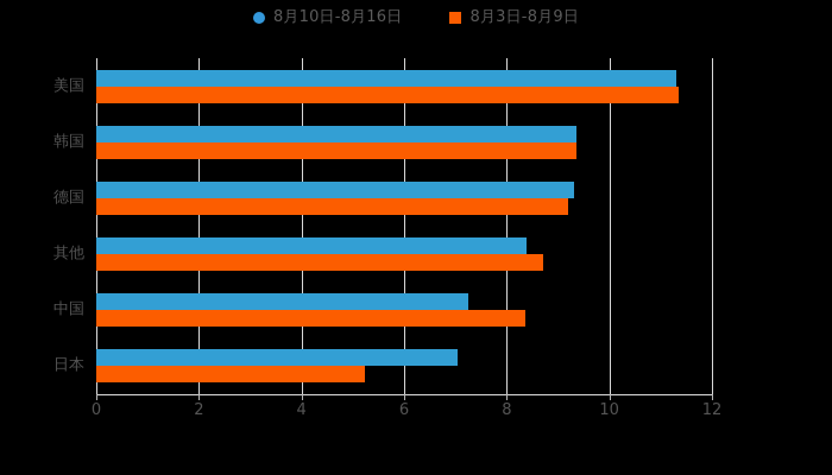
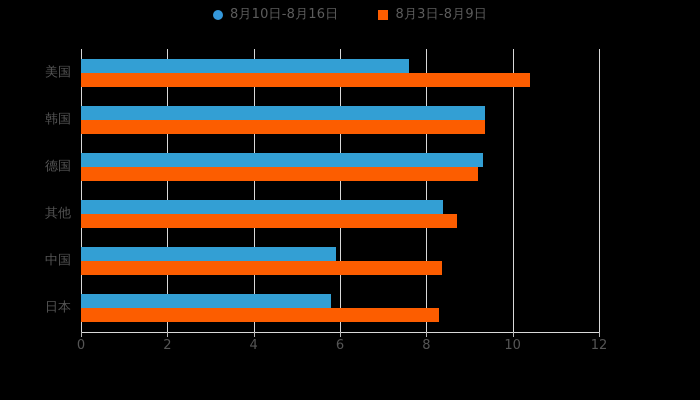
8月10日-8月16日/美国: 11.3 -> 7.6
8月3日-8月9日/美国: 11.3 -> 10.4
8月10日-8月16日/中国: 7.3 -> 5.9
8月10日-8月16日/日本: 7.0 -> 5.8
8月3日-8月9日/日本: 5.2 -> 8.3
